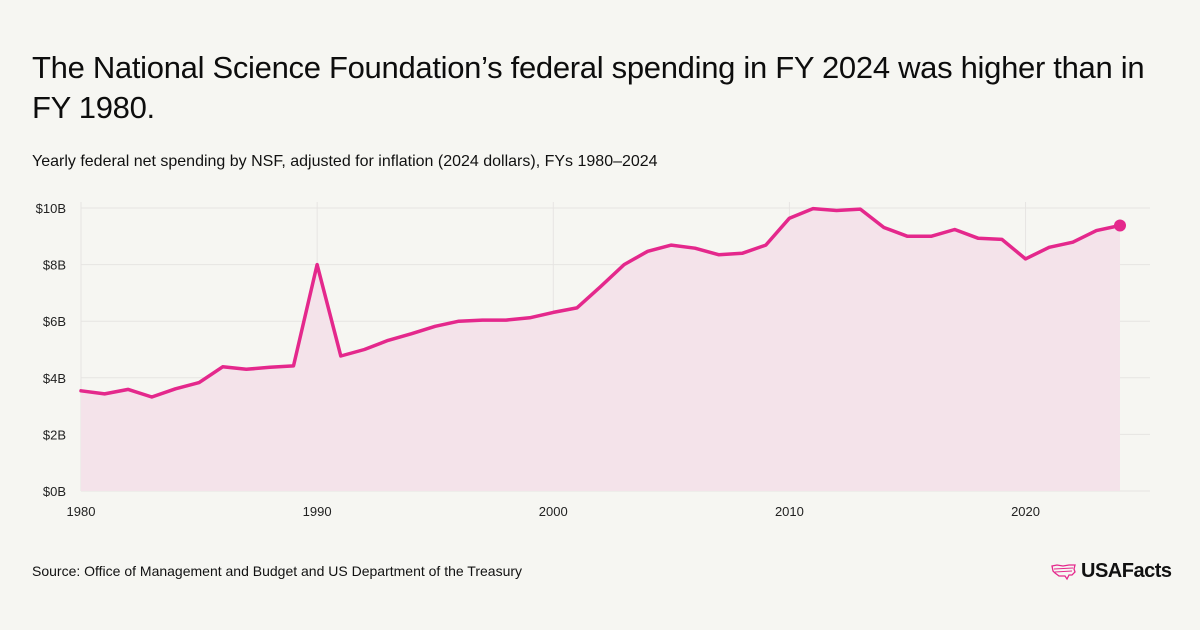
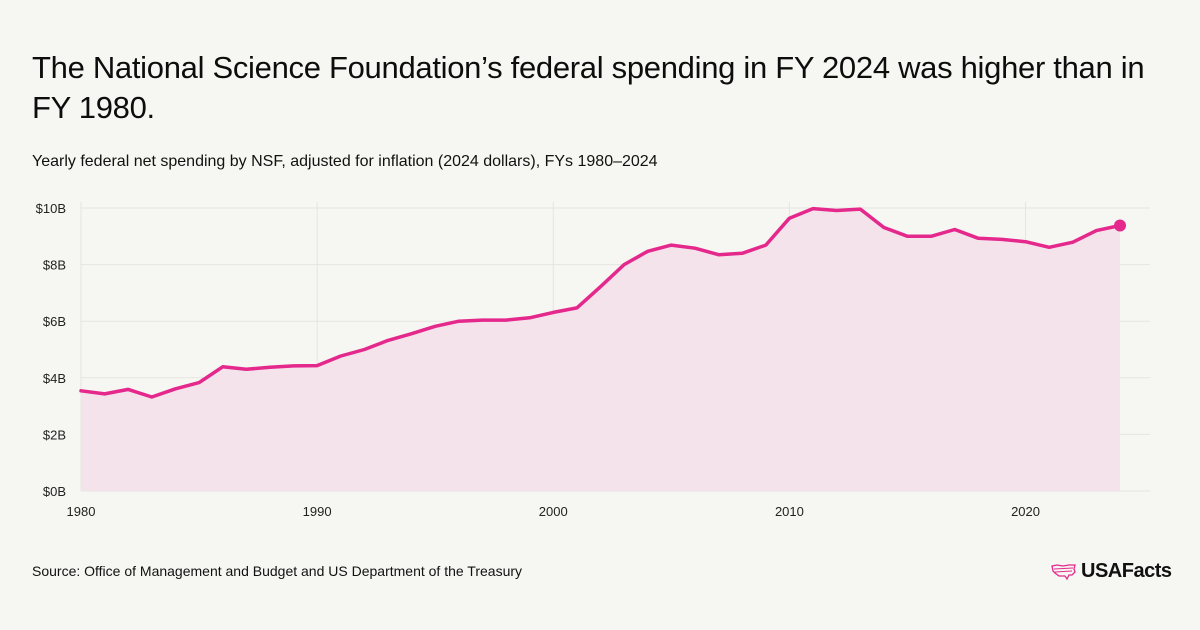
1990: $8.0B -> $4.4B
2020: $8.2B -> $8.8B
